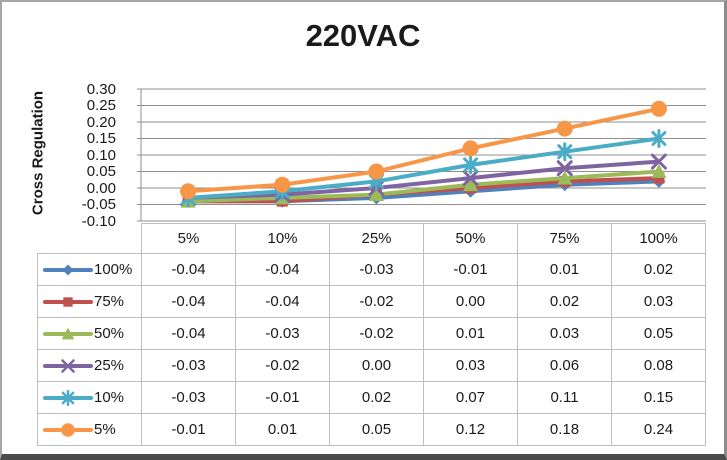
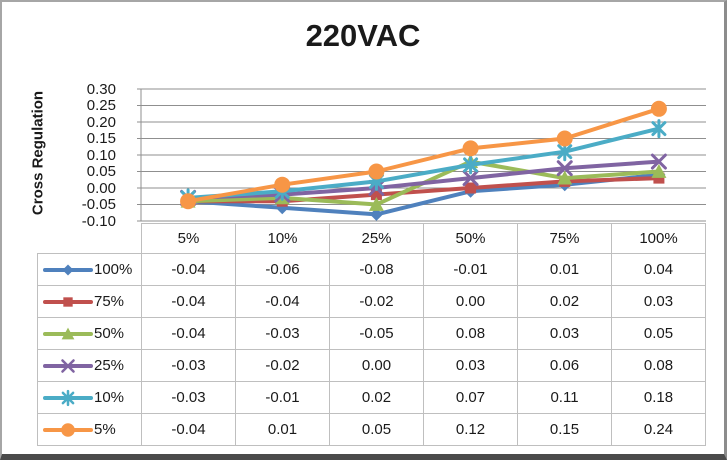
5%/5%: -0.01 -> -0.04
100%/10%: -0.04 -> -0.06
100%/25%: -0.03 -> -0.08
50%/25%: -0.02 -> -0.05
50%/50%: 0.01 -> 0.08
5%/75%: 0.18 -> 0.15
100%/100%: 0.02 -> 0.04
10%/100%: 0.15 -> 0.18
